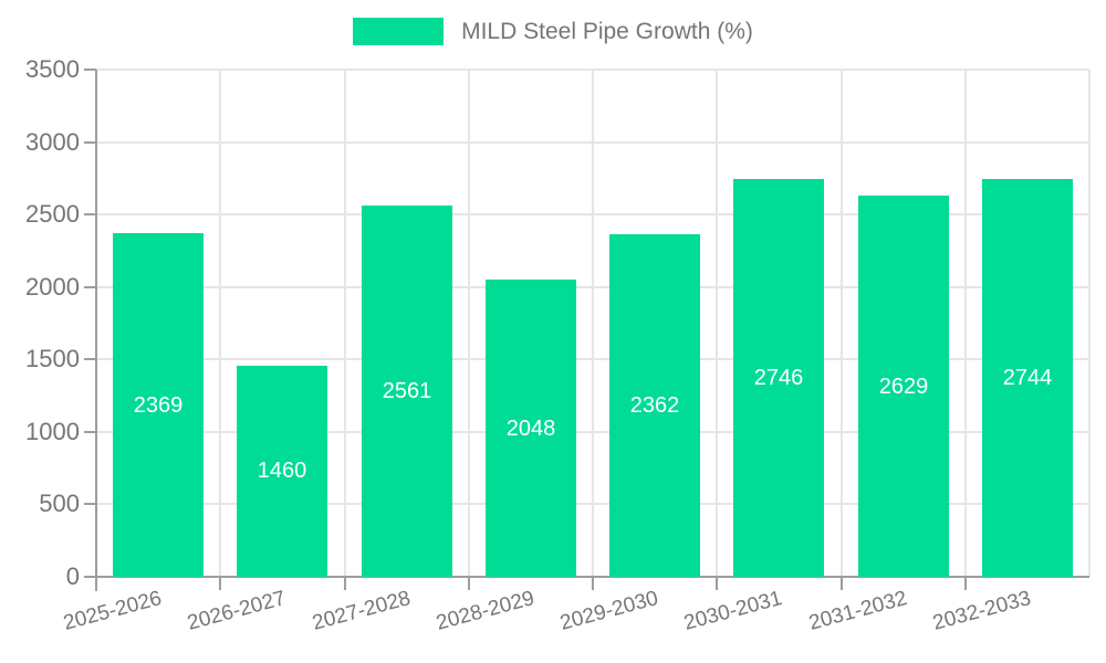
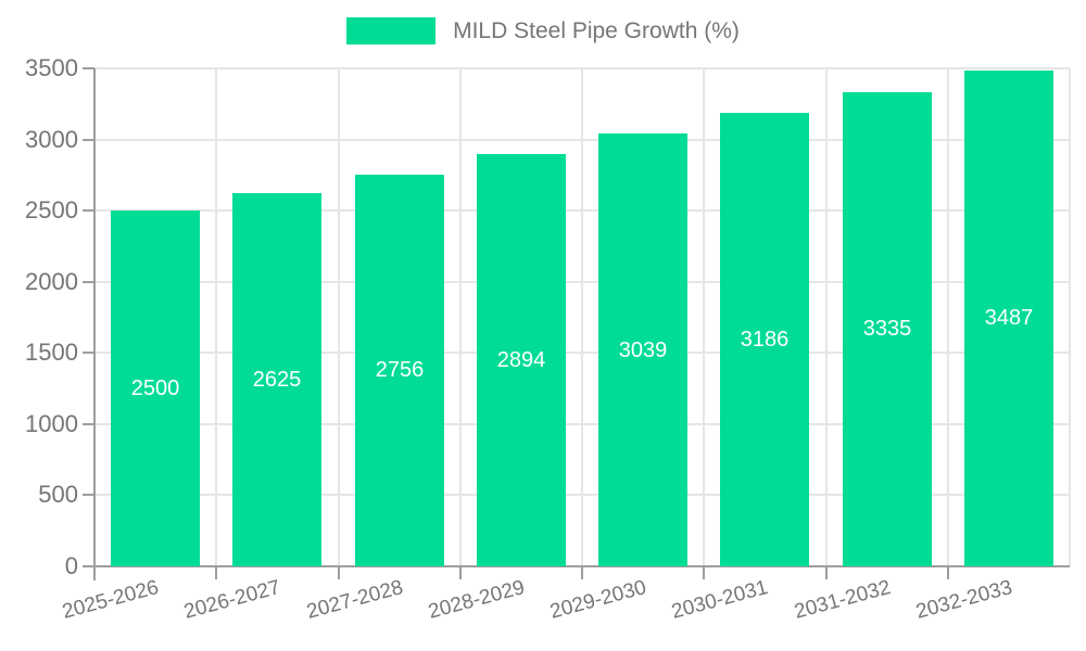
2025-2026: 2369 -> 2500
2026-2027: 1460 -> 2625
2027-2028: 2561 -> 2756
2028-2029: 2048 -> 2894
2029-2030: 2362 -> 3039
2030-2031: 2746 -> 3186
2031-2032: 2629 -> 3335
2032-2033: 2744 -> 3487
